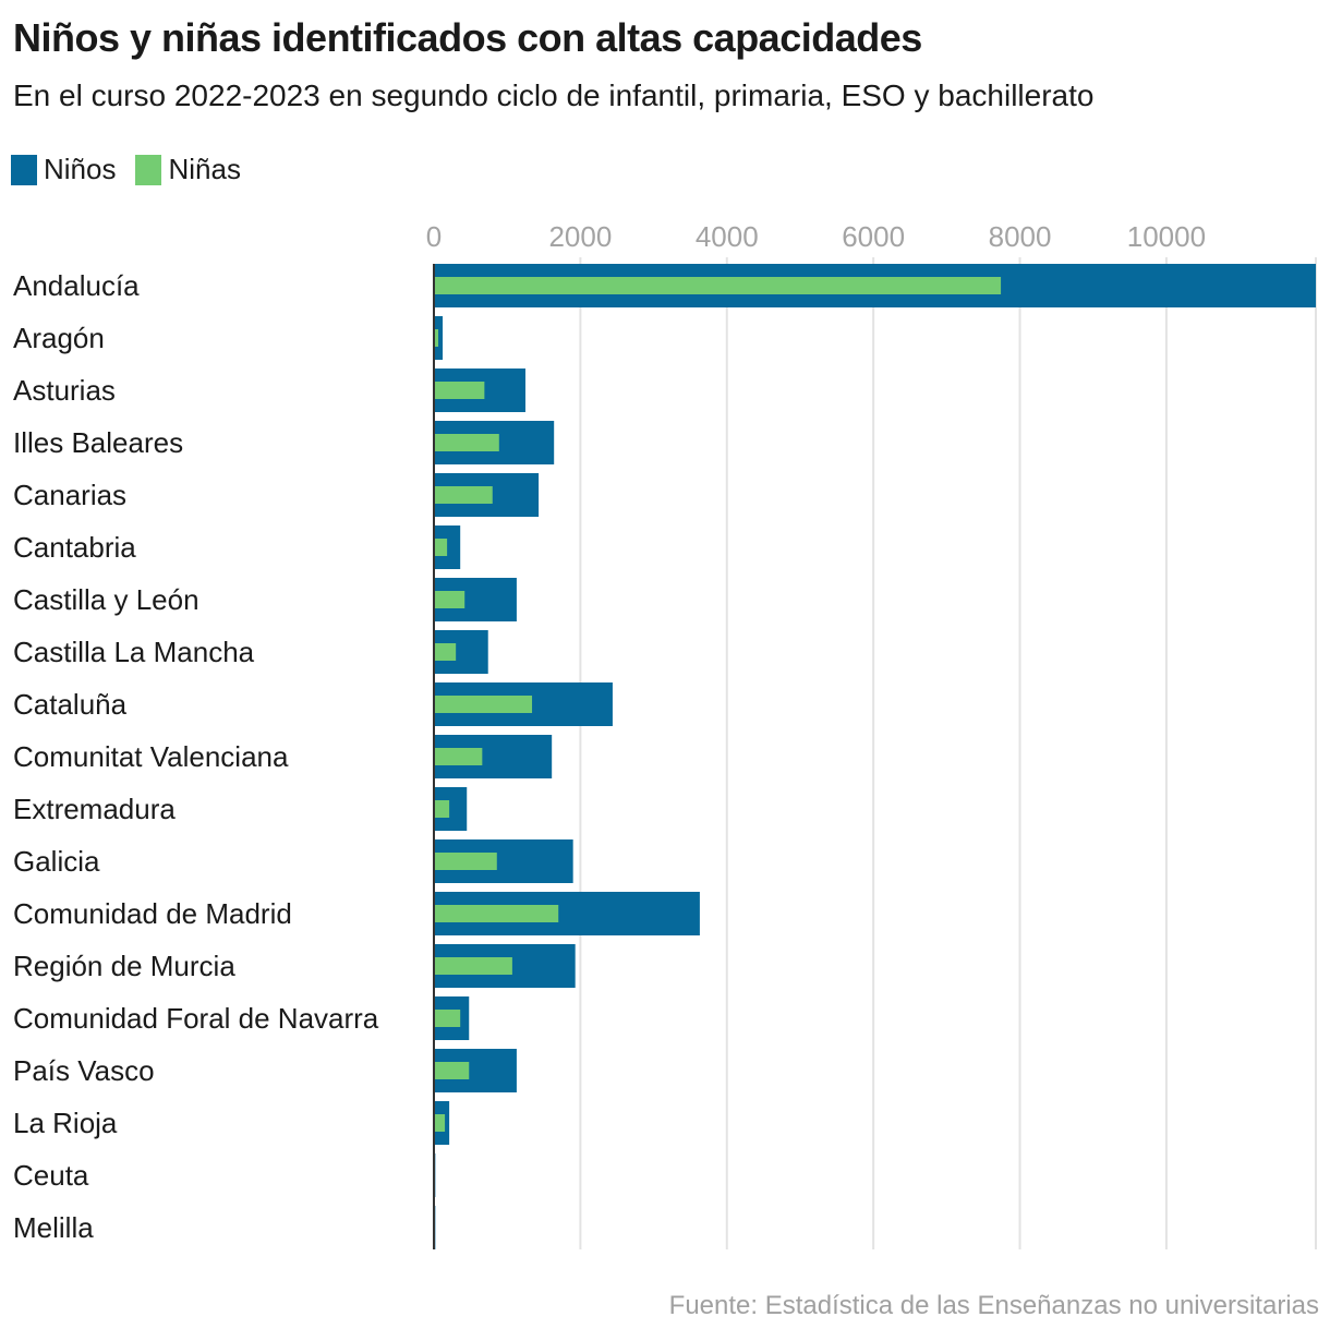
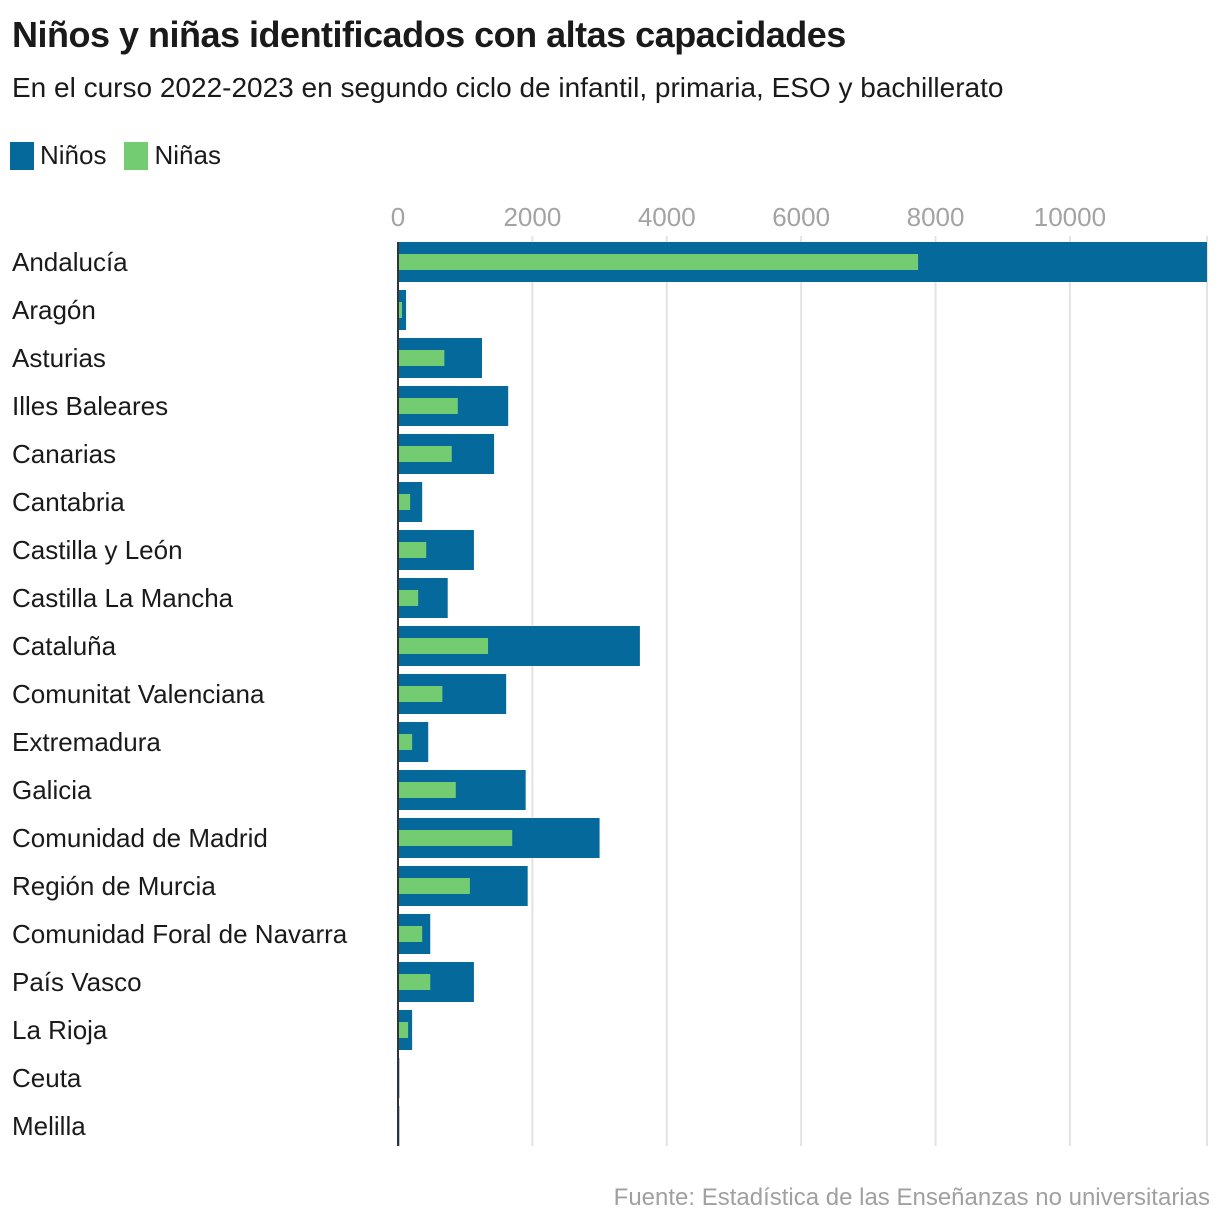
Niños/Cataluña: 2400 -> 3600
Niños/Comunidad de Madrid: 3600 -> 3000
